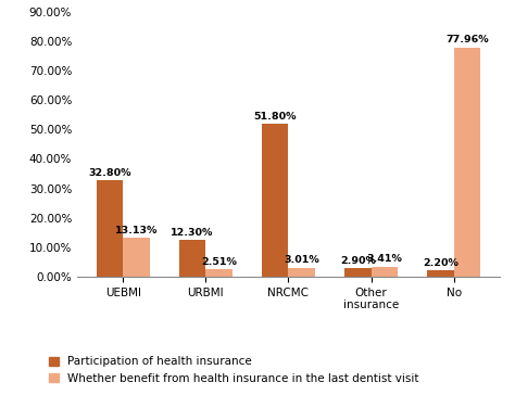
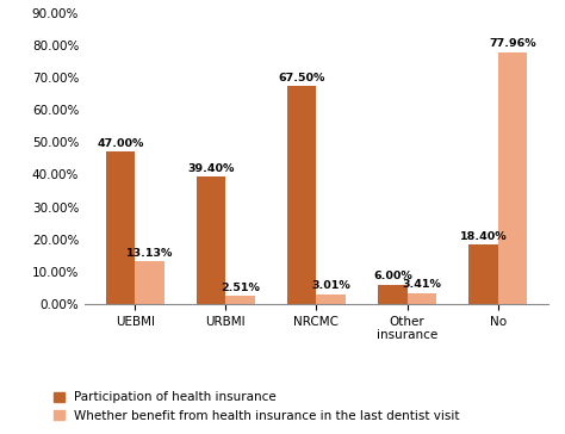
Participation of health insurance/UEBMI: 32.80% -> 47.00%
Participation of health insurance/URBMI: 12.30% -> 39.40%
Participation of health insurance/NRCMC: 51.80% -> 67.50%
Participation of health insurance/Other insurance: 2.9% -> 6.0%
Participation of health insurance/No: 2.20% -> 18.40%
